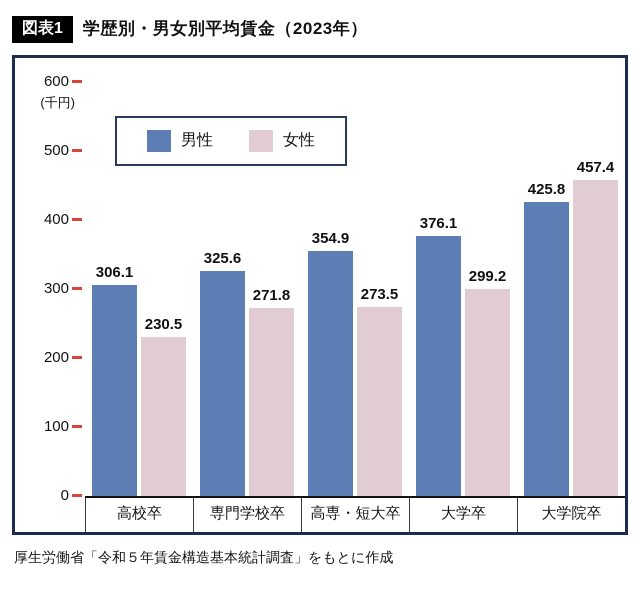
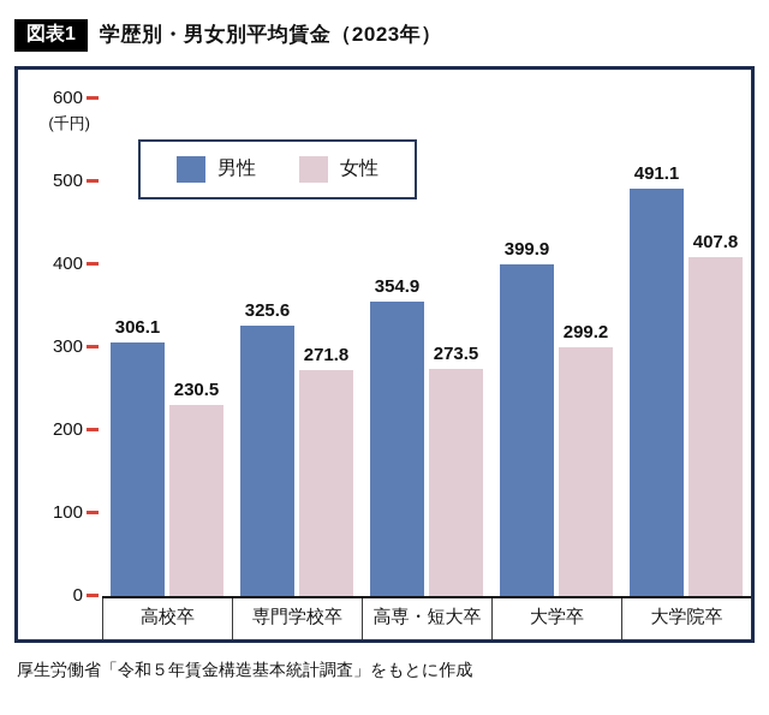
男性/大学卒: 376.1 -> 399.9
男性/大学院卒: 425.8 -> 491.1
女性/大学院卒: 457.4 -> 407.8
